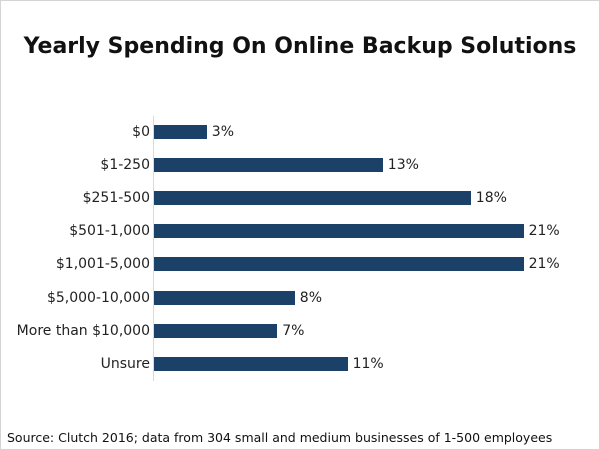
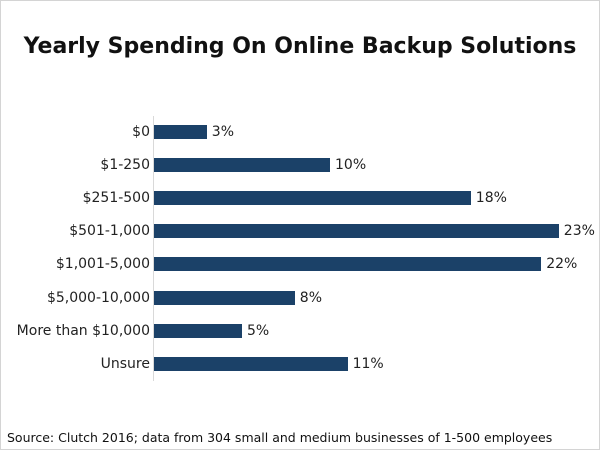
$1-250: 13% -> 10%
$501-1,000: 21% -> 23%
$1,001-5,000: 21% -> 22%
More than $10,000: 7% -> 5%
